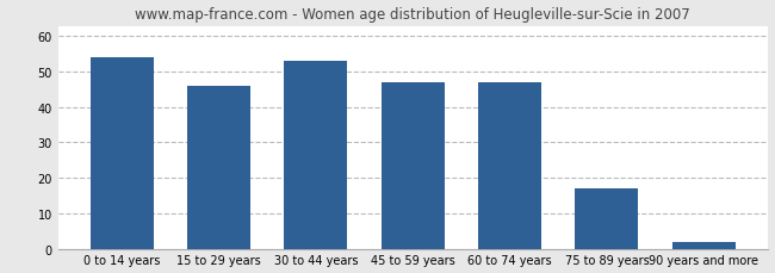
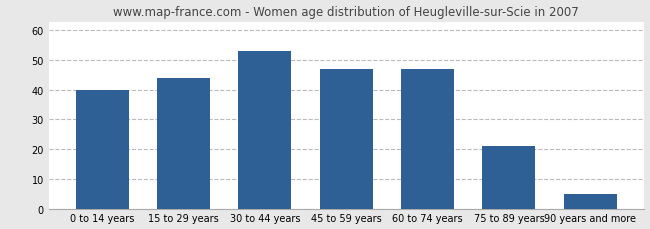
0 to 14 years: 54 -> 40
15 to 29 years: 46 -> 44
75 to 89 years: 17 -> 21
90 years and more: 2 -> 5
